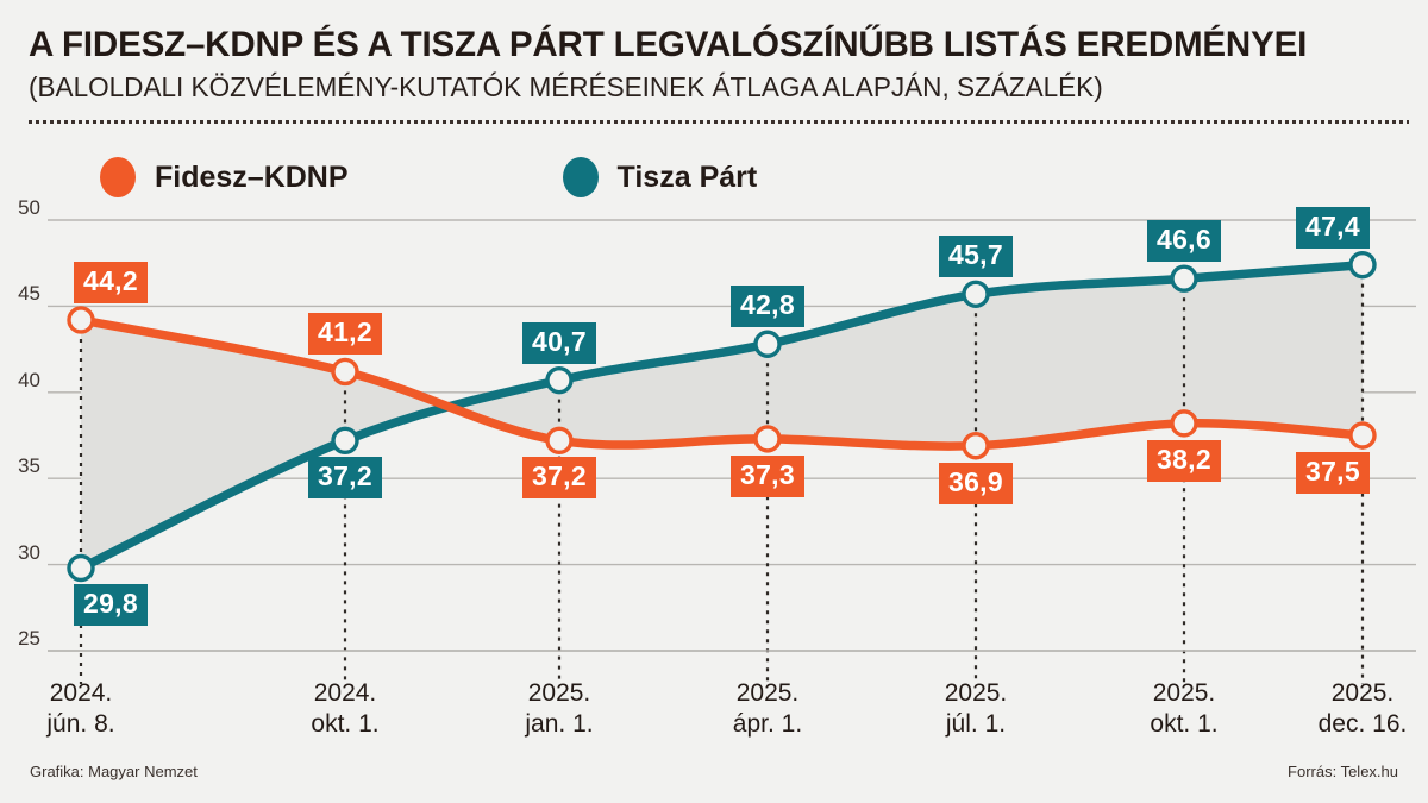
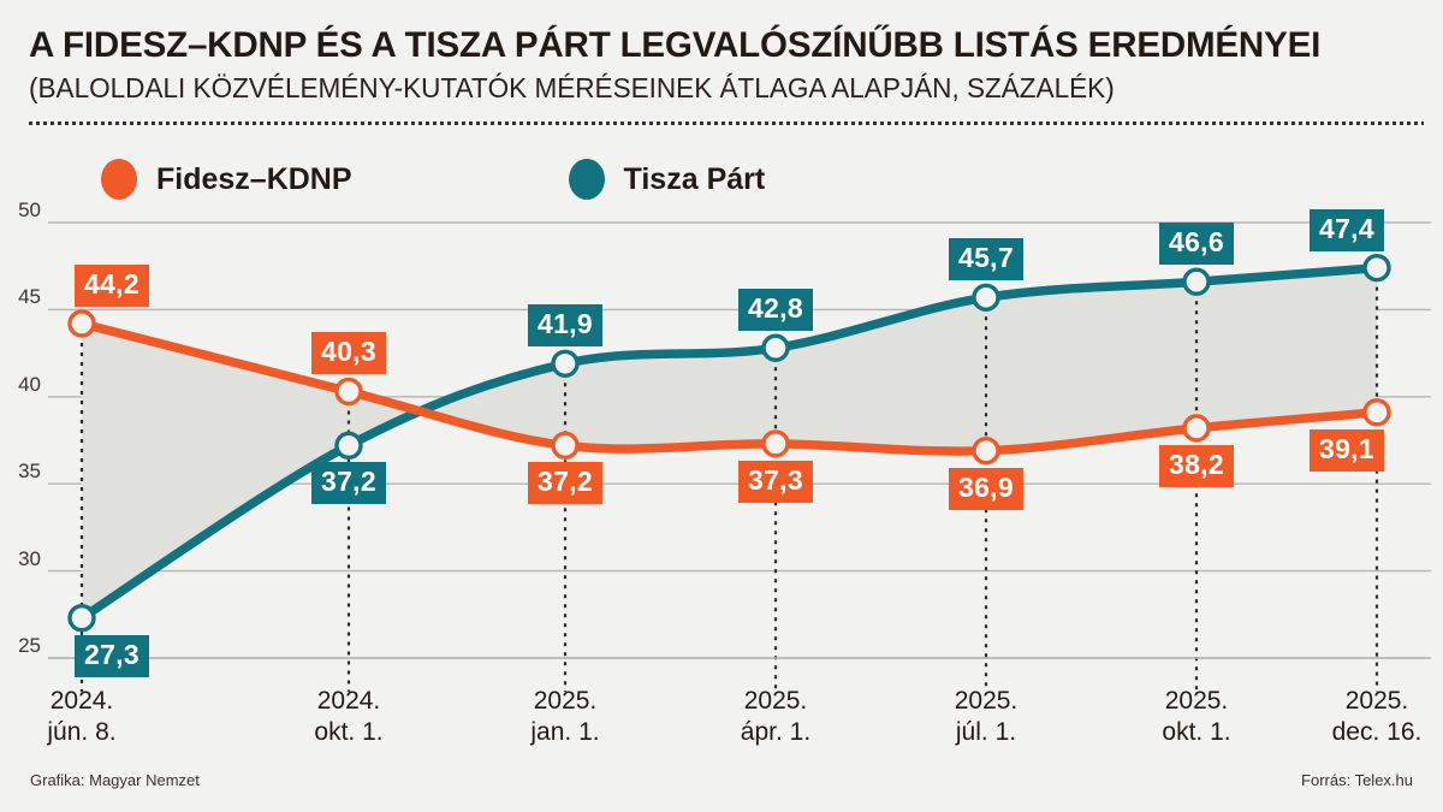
Tisza Párt/2024. jún. 8.: 29,8 -> 27,3
Fidesz–KDNP/2024. okt. 1.: 41,2 -> 40,3
Tisza Párt/2025. jan. 1.: 40,7 -> 41,9
Fidesz–KDNP/2025. dec. 16.: 37,5 -> 39,1
